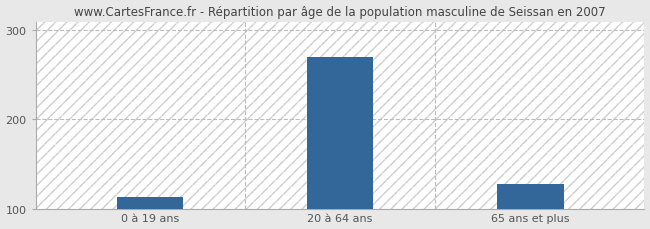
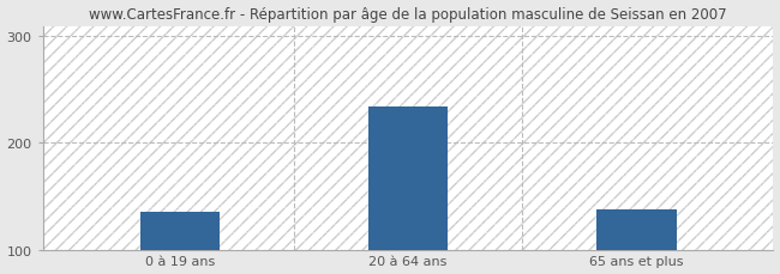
0 à 19 ans: 113 -> 136
20 à 64 ans: 270 -> 234
65 ans et plus: 128 -> 138
